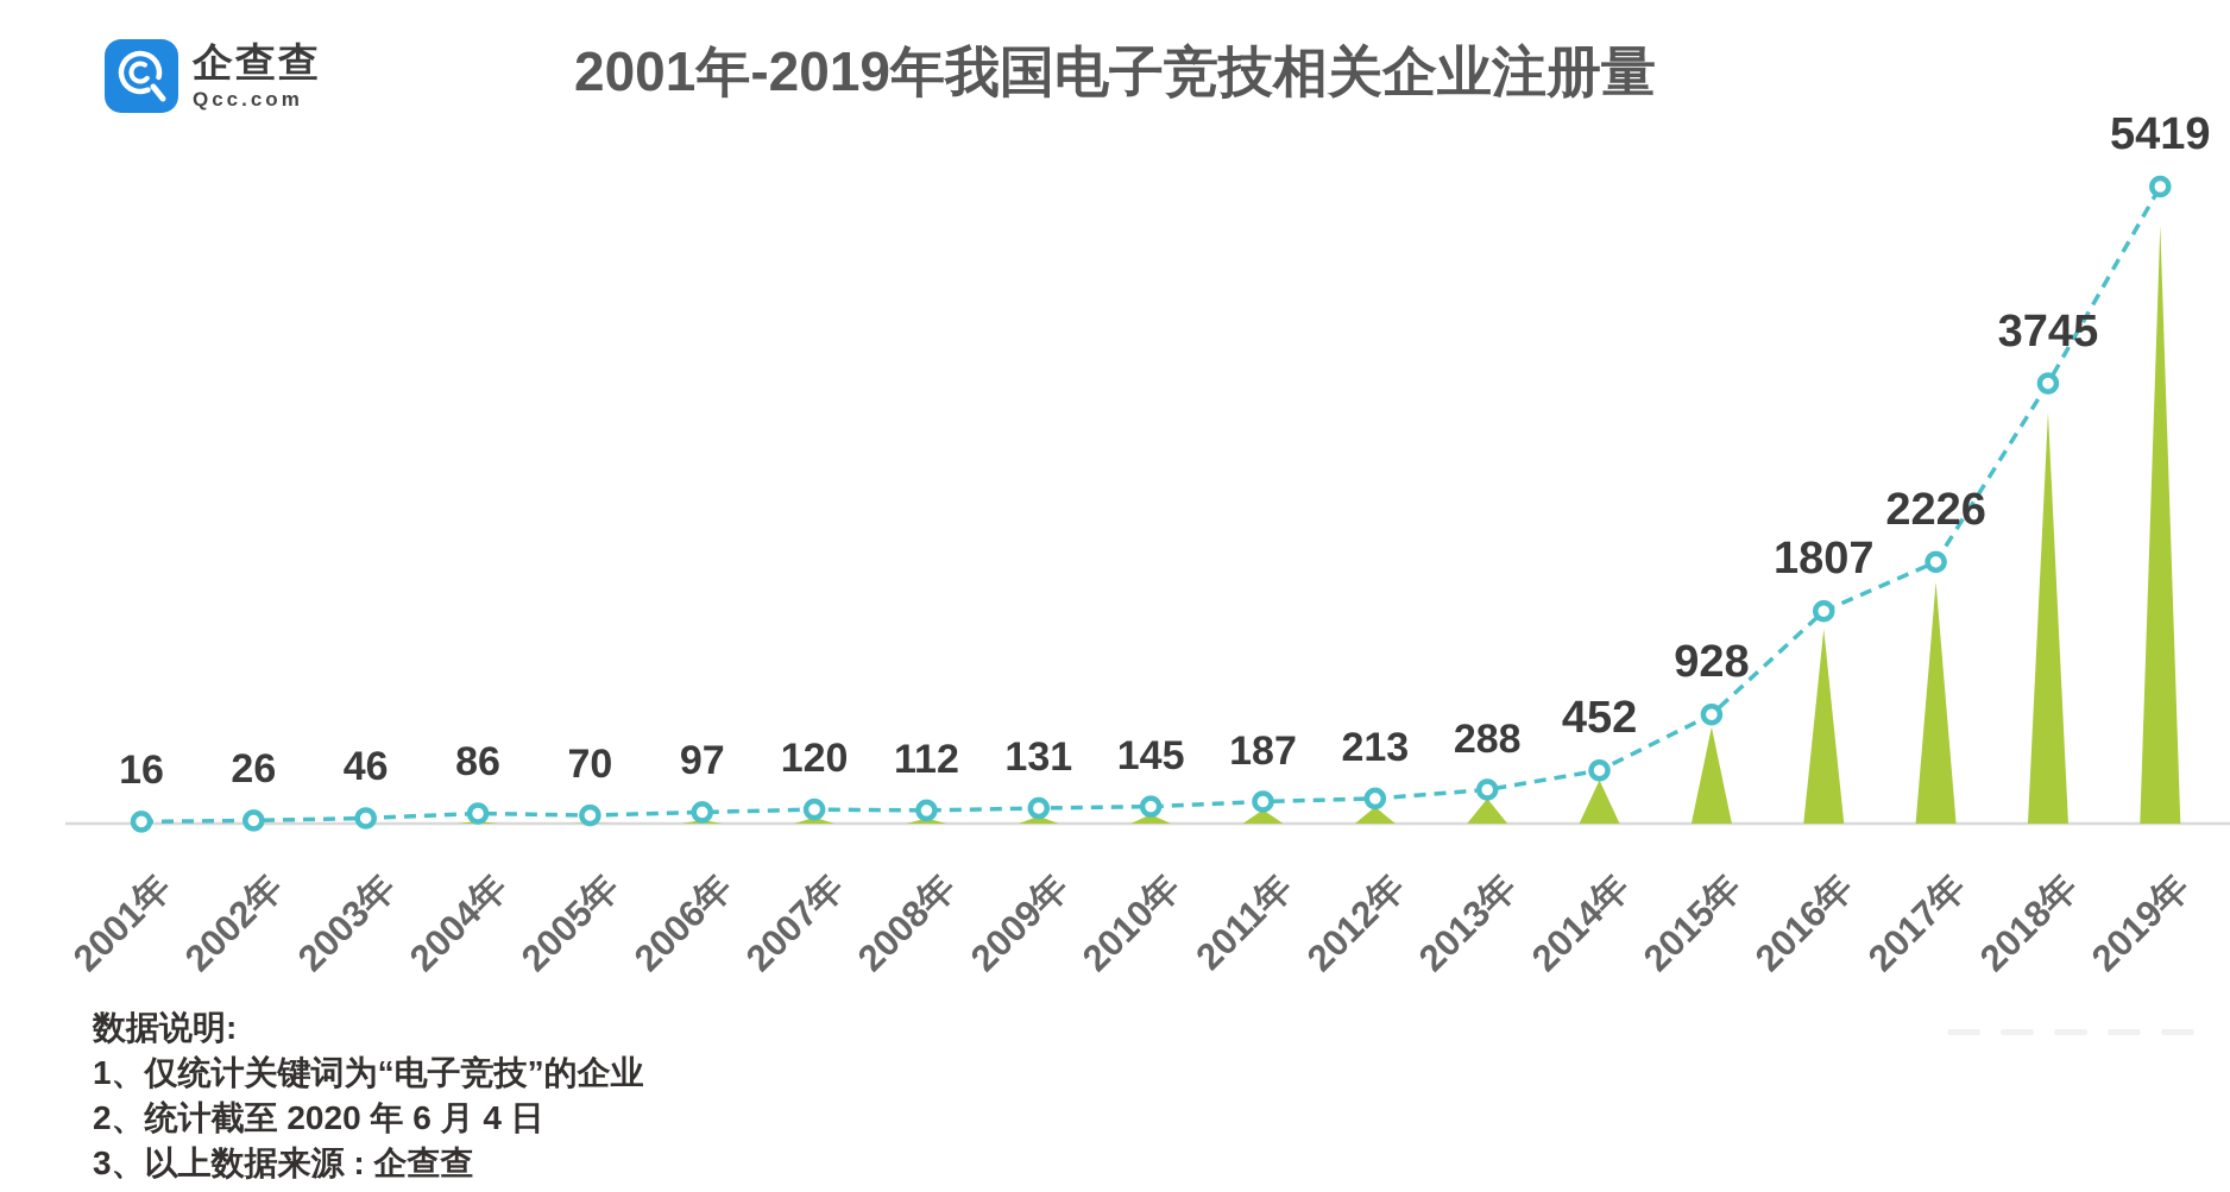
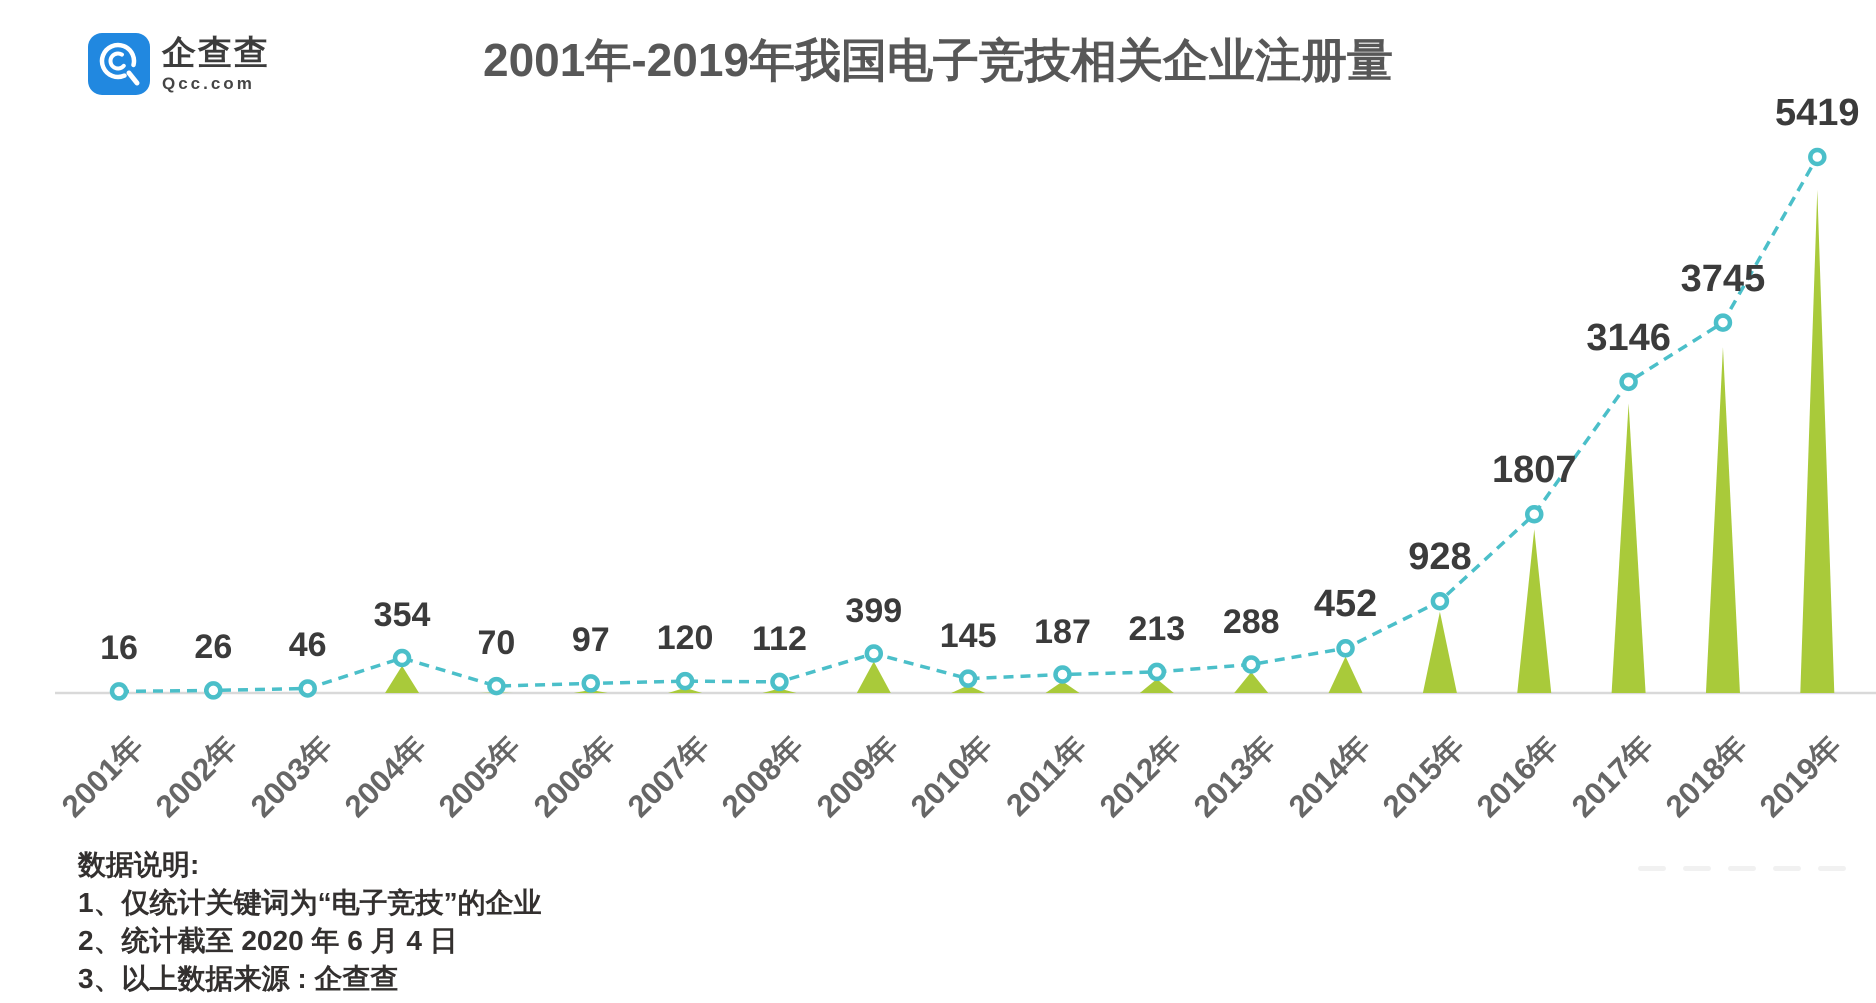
2004年: 86 -> 354
2009年: 131 -> 399
2017年: 2226 -> 3146
